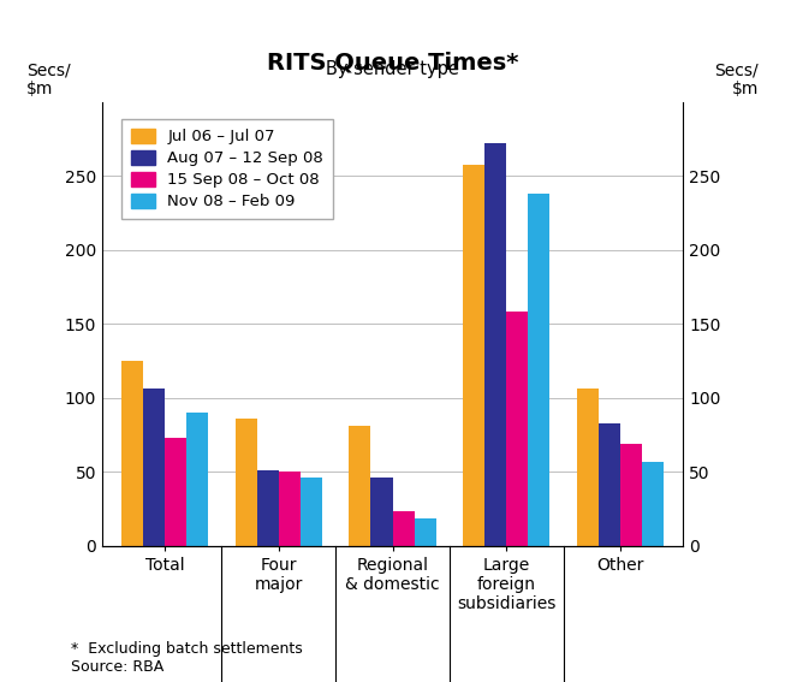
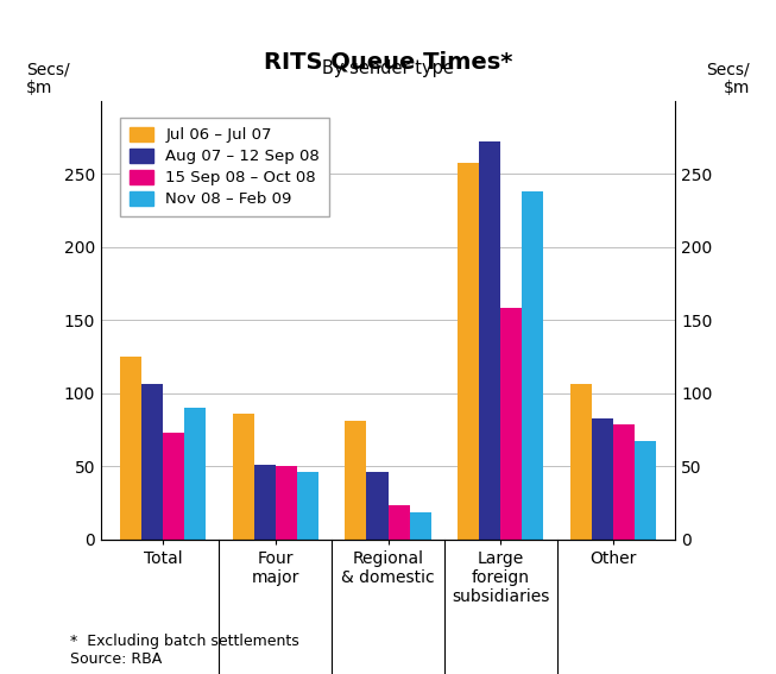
15 Sep 08 – Oct 08/Other: 69 -> 79
Nov 08 – Feb 09/Other: 57 -> 67
